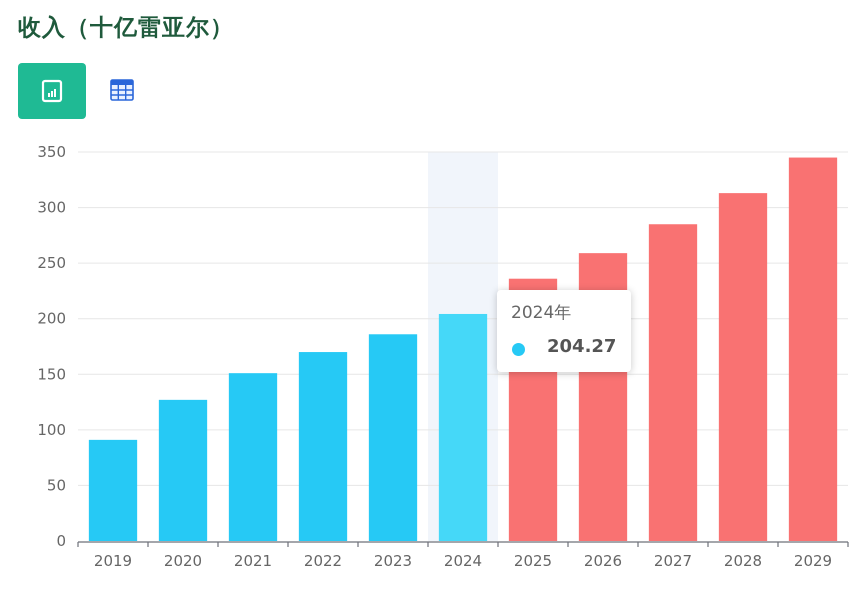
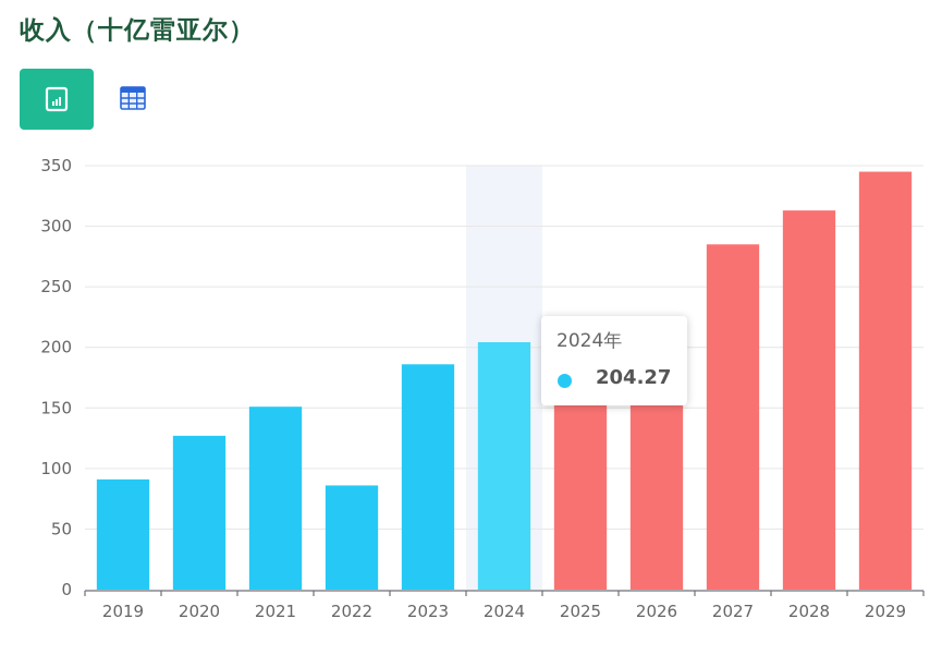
2022: 170 -> 86
2025: 236 -> 196
2026: 259 -> 189
